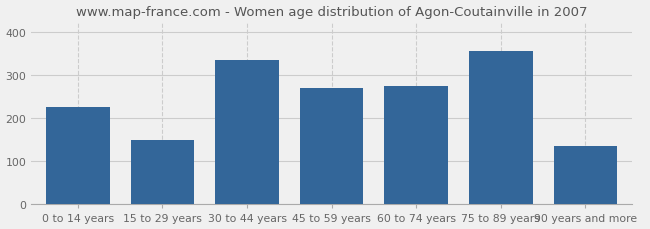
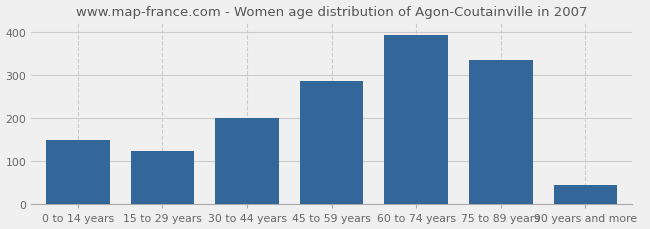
0 to 14 years: 225 -> 148
15 to 29 years: 150 -> 123
30 to 44 years: 335 -> 201
45 to 59 years: 270 -> 285
60 to 74 years: 275 -> 392
75 to 89 years: 355 -> 335
90 years and more: 135 -> 44
